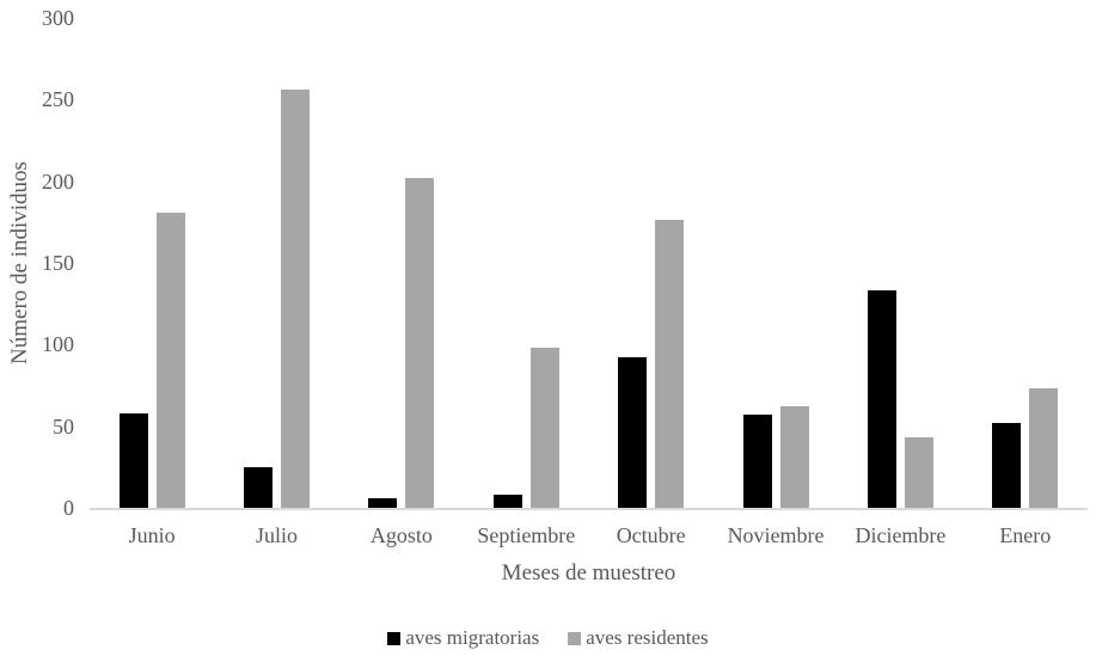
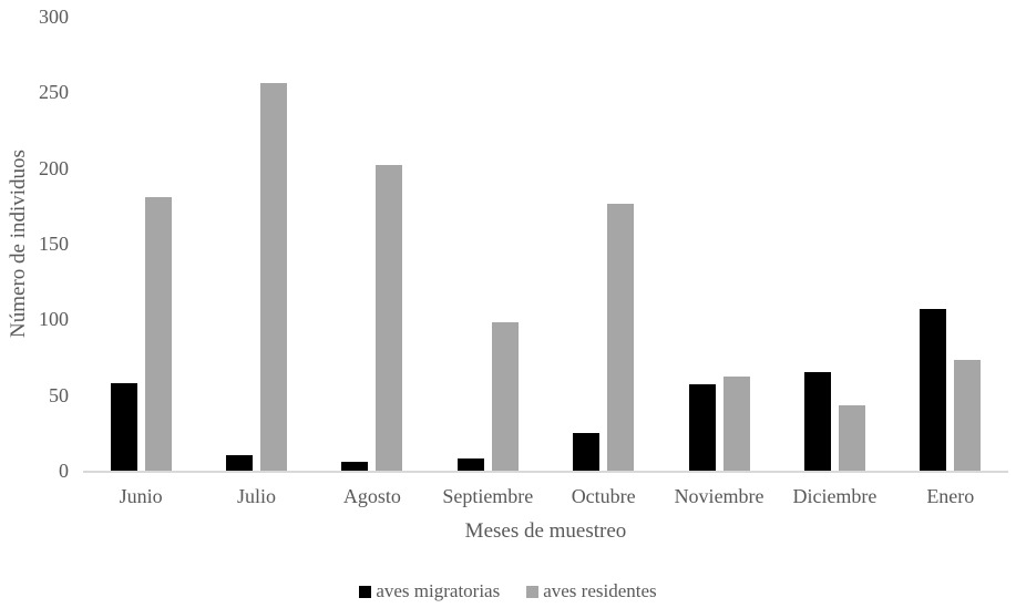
aves migratorias/Julio: 25 -> 10
aves migratorias/Octubre: 92 -> 25
aves migratorias/Diciembre: 133 -> 65
aves migratorias/Enero: 52 -> 107
